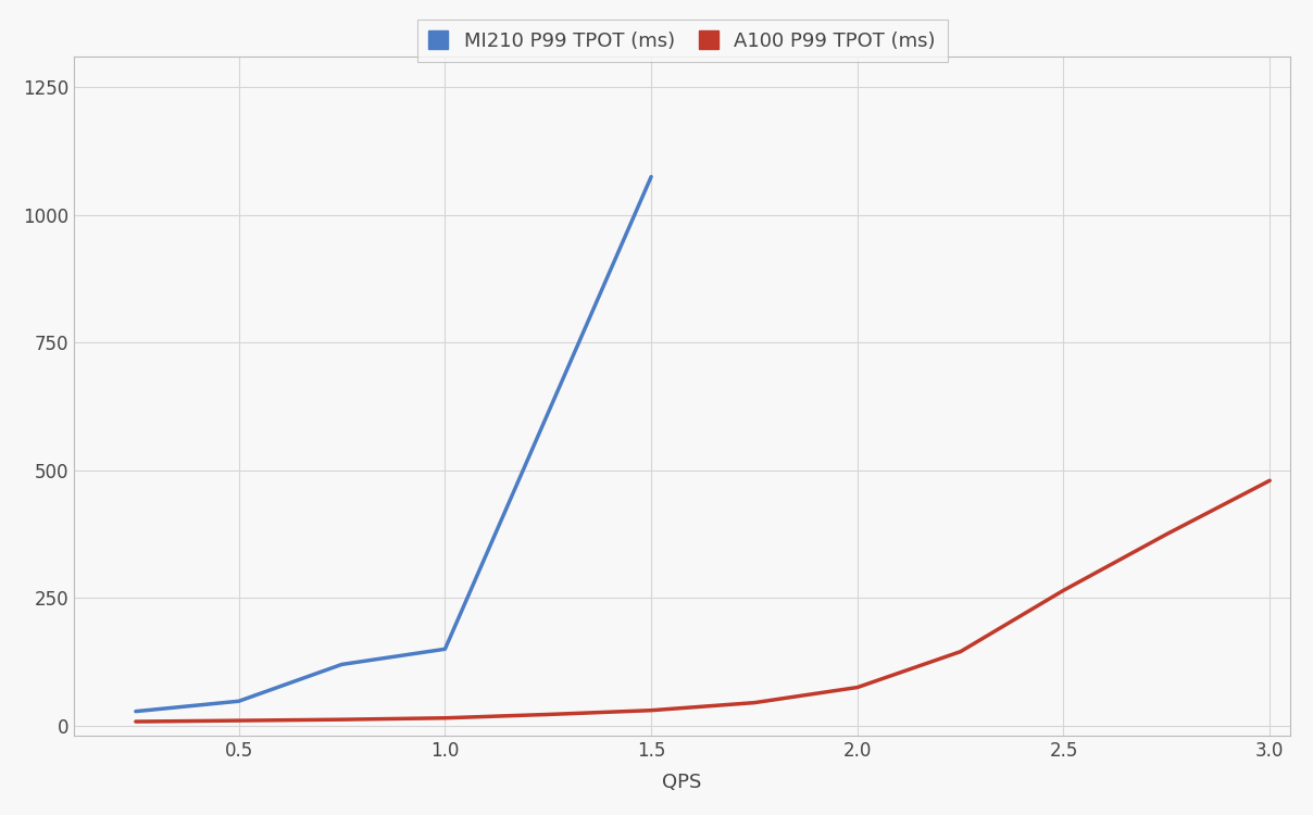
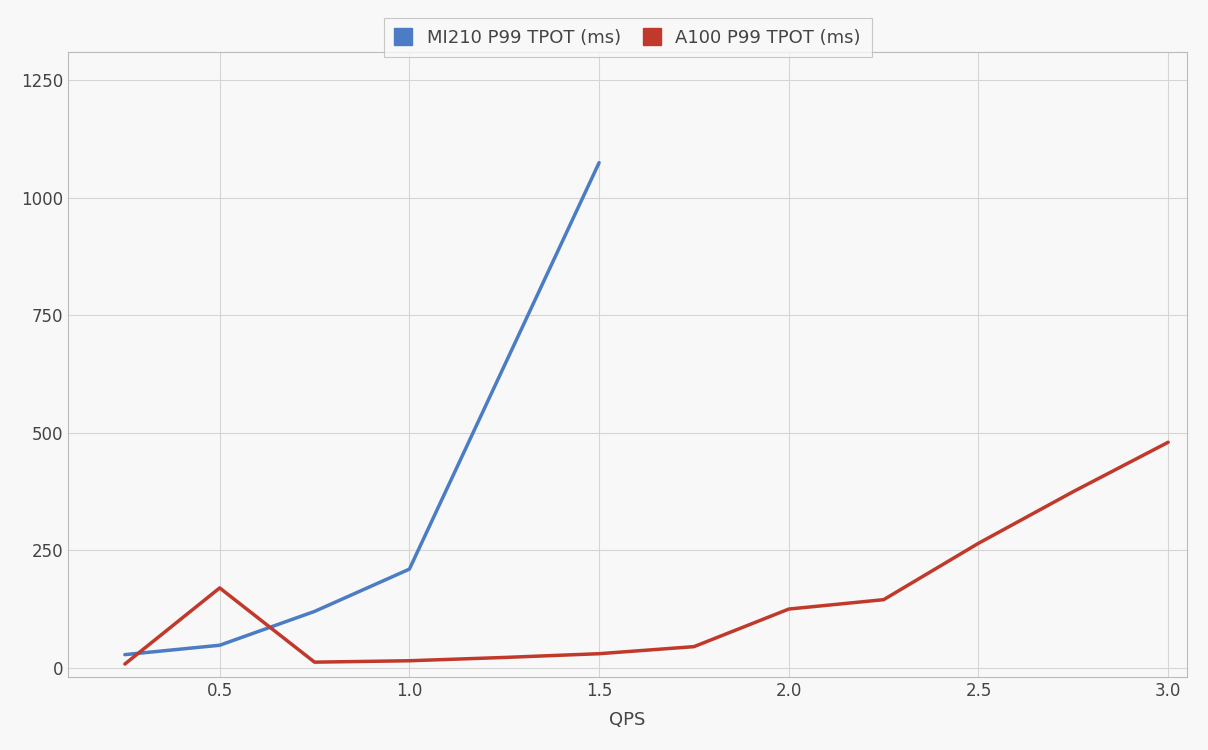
A100 P99 TPOT (ms)/0.5: 10 -> 170
MI210 P99 TPOT (ms)/1.0: 150 -> 210
A100 P99 TPOT (ms)/2.0: 75 -> 125
